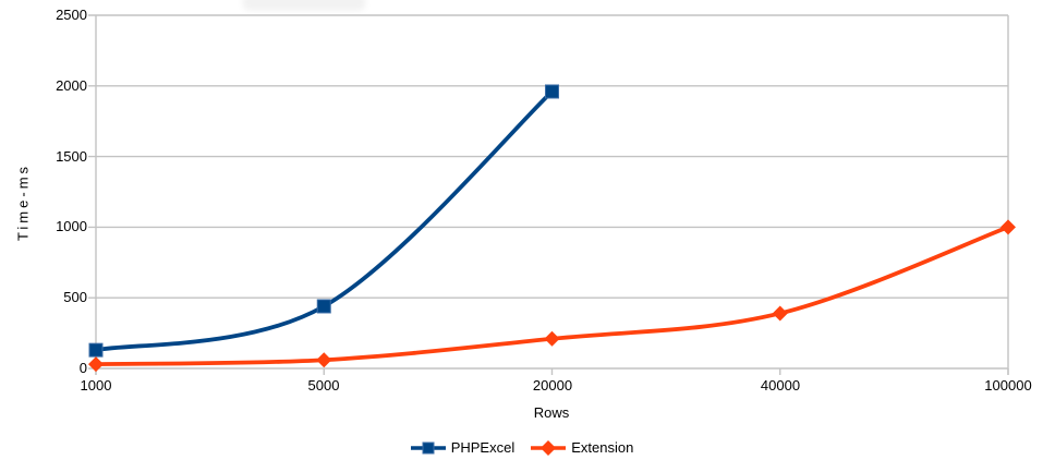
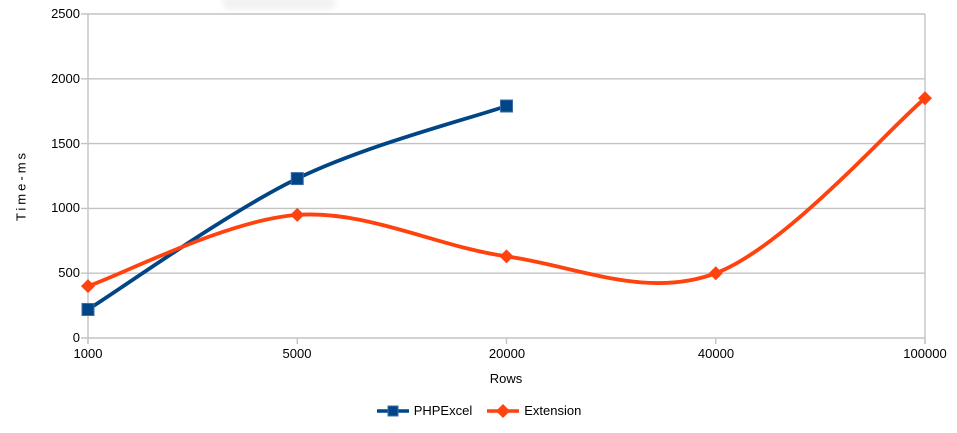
PHPExcel/1000: 130 -> 220
Extension/1000: 30 -> 400
PHPExcel/5000: 440 -> 1230
Extension/5000: 60 -> 950
PHPExcel/20000: 1960 -> 1790
Extension/20000: 210 -> 630
Extension/40000: 390 -> 500
Extension/100000: 1000 -> 1850
